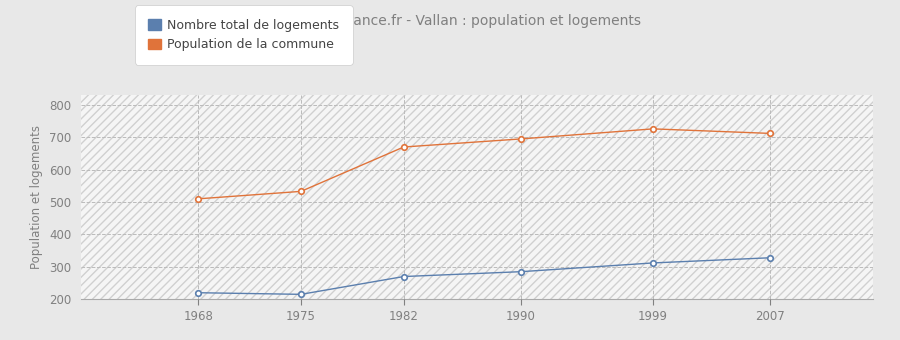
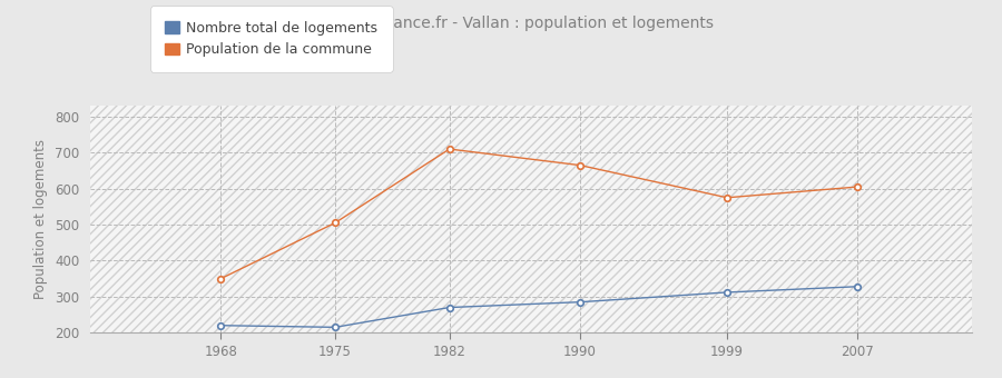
Population de la commune/1968: 510 -> 350
Population de la commune/1975: 533 -> 505
Population de la commune/1982: 670 -> 710
Population de la commune/1990: 695 -> 665
Population de la commune/1999: 726 -> 575
Population de la commune/2007: 712 -> 605
